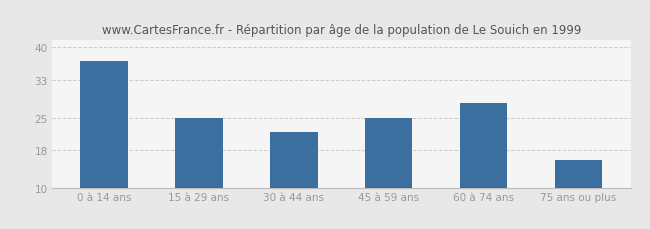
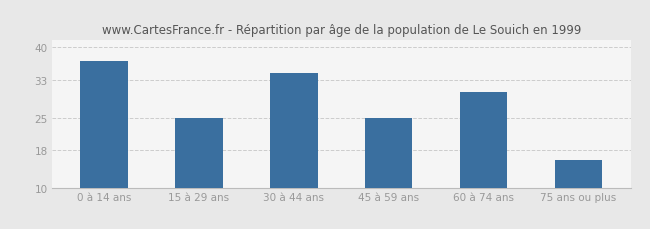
30 à 44 ans: 22.0 -> 34.5
60 à 74 ans: 28.0 -> 30.5
